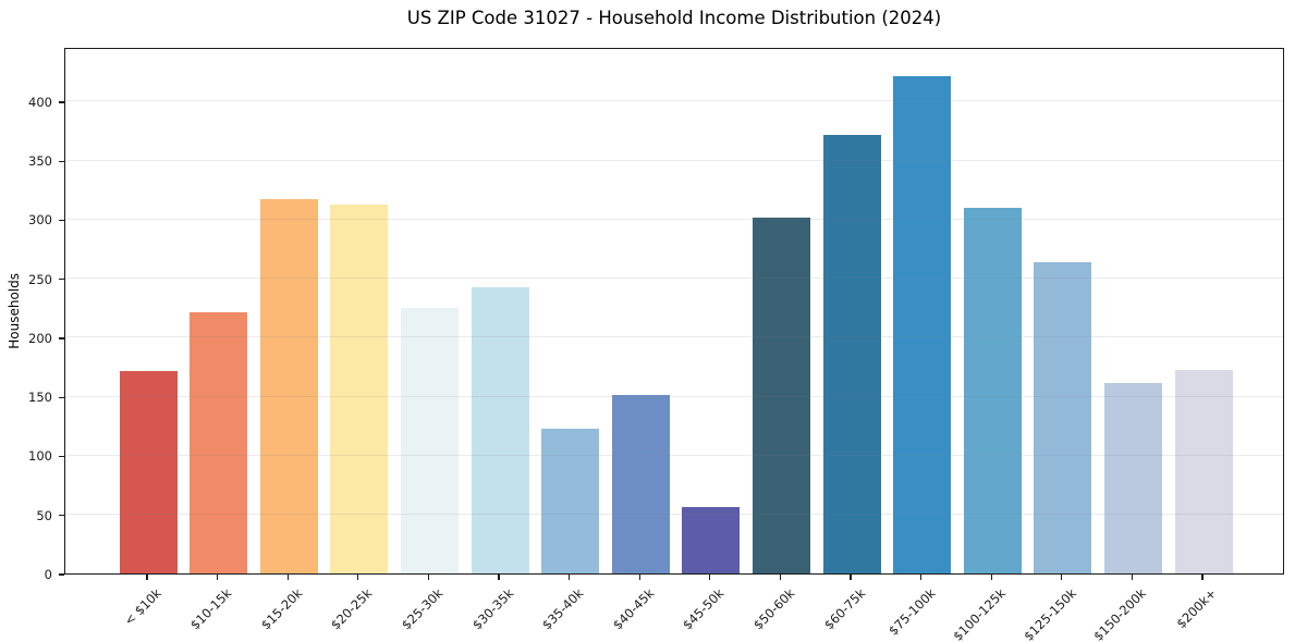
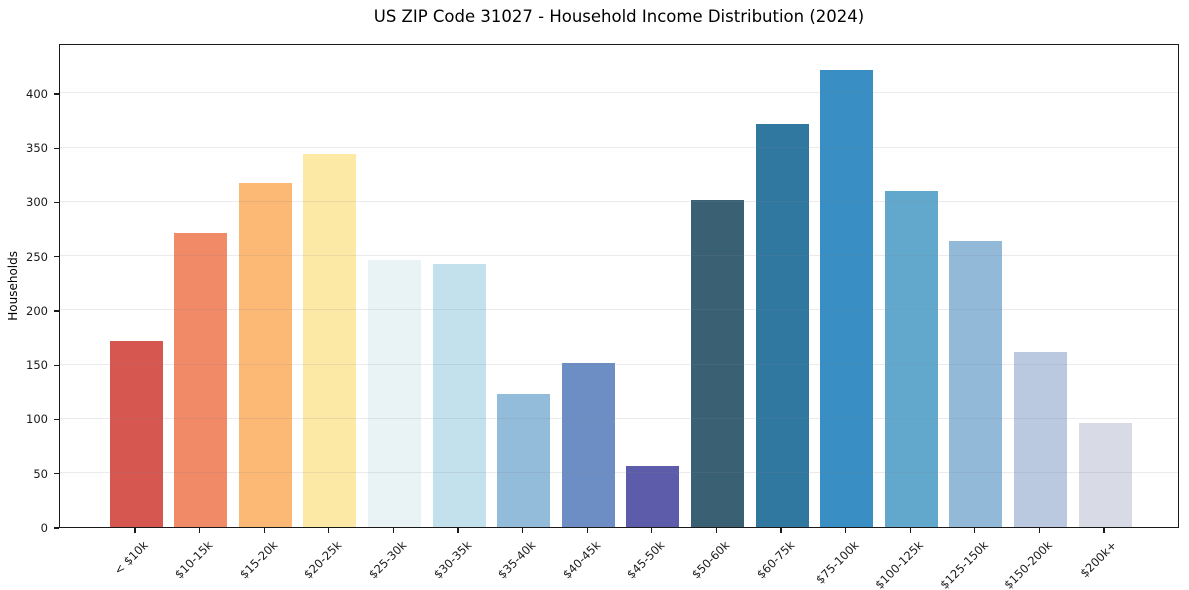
$10-15k: 221 -> 271
$20-25k: 312 -> 344
$25-30k: 225 -> 246
$200k+: 172 -> 96
